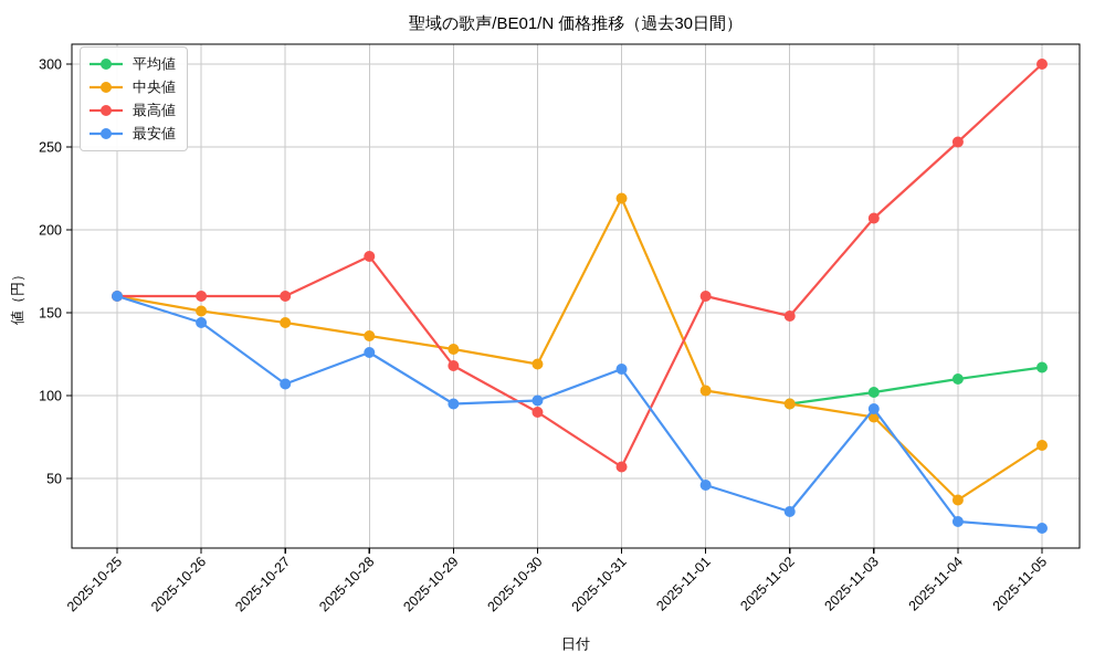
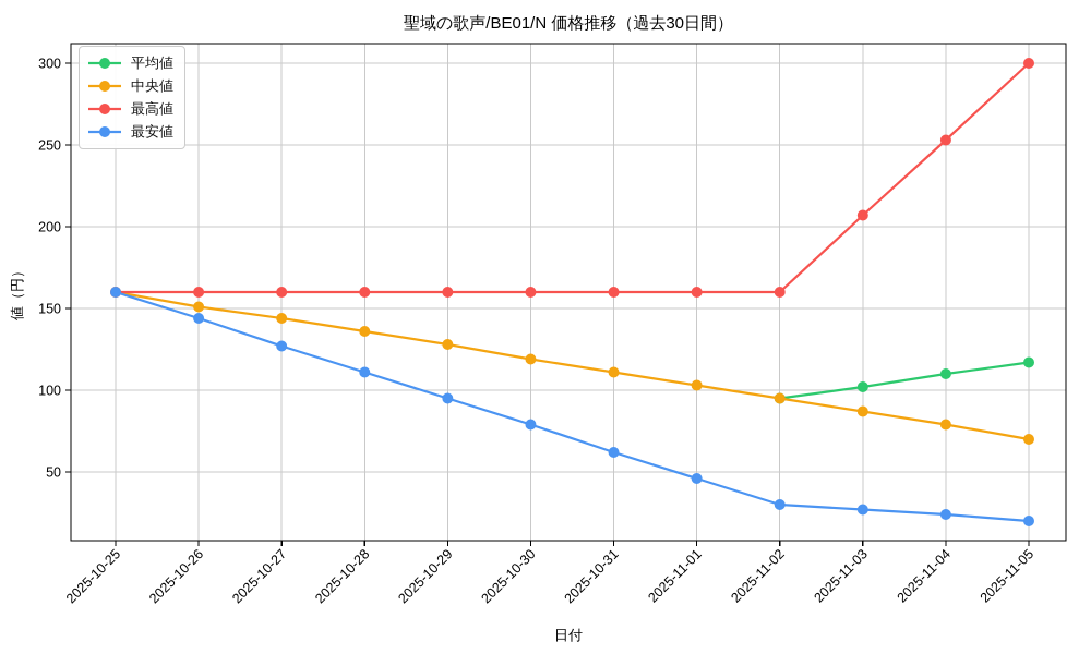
最安値/2025-10-27: 107 -> 127
最高値/2025-10-28: 184 -> 160
最安値/2025-10-28: 126 -> 111
最高値/2025-10-29: 118 -> 160
最高値/2025-10-30: 90 -> 160
最安値/2025-10-30: 97 -> 79
中央値/2025-10-31: 219 -> 111
最高値/2025-10-31: 57 -> 160
最安値/2025-10-31: 116 -> 62
最高値/2025-11-02: 148 -> 160
最安値/2025-11-03: 92 -> 27
中央値/2025-11-04: 37 -> 79
